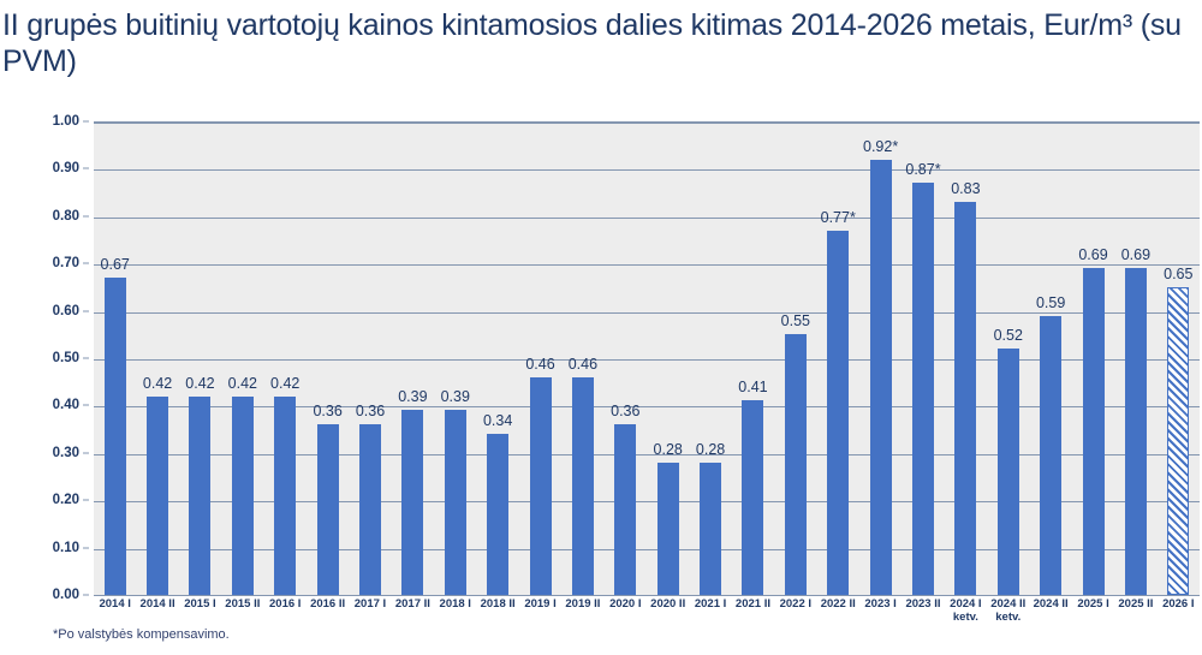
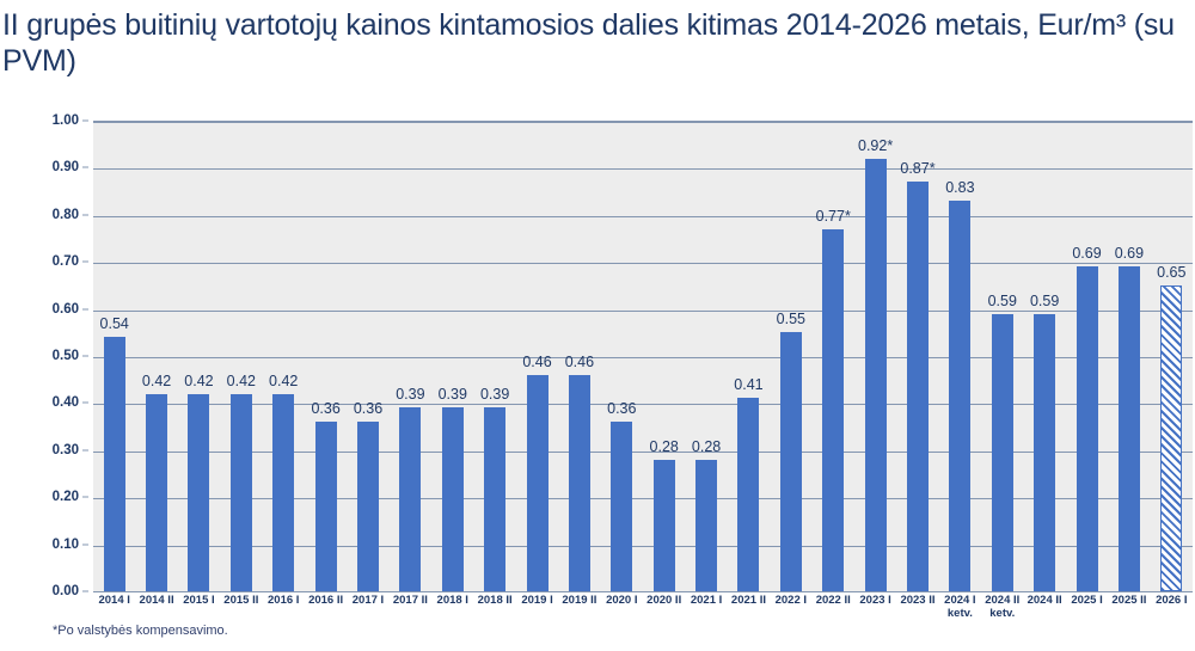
2014 I: 0.67 -> 0.54
2018 II: 0.34 -> 0.39
2024 II ketv.: 0.52 -> 0.59
